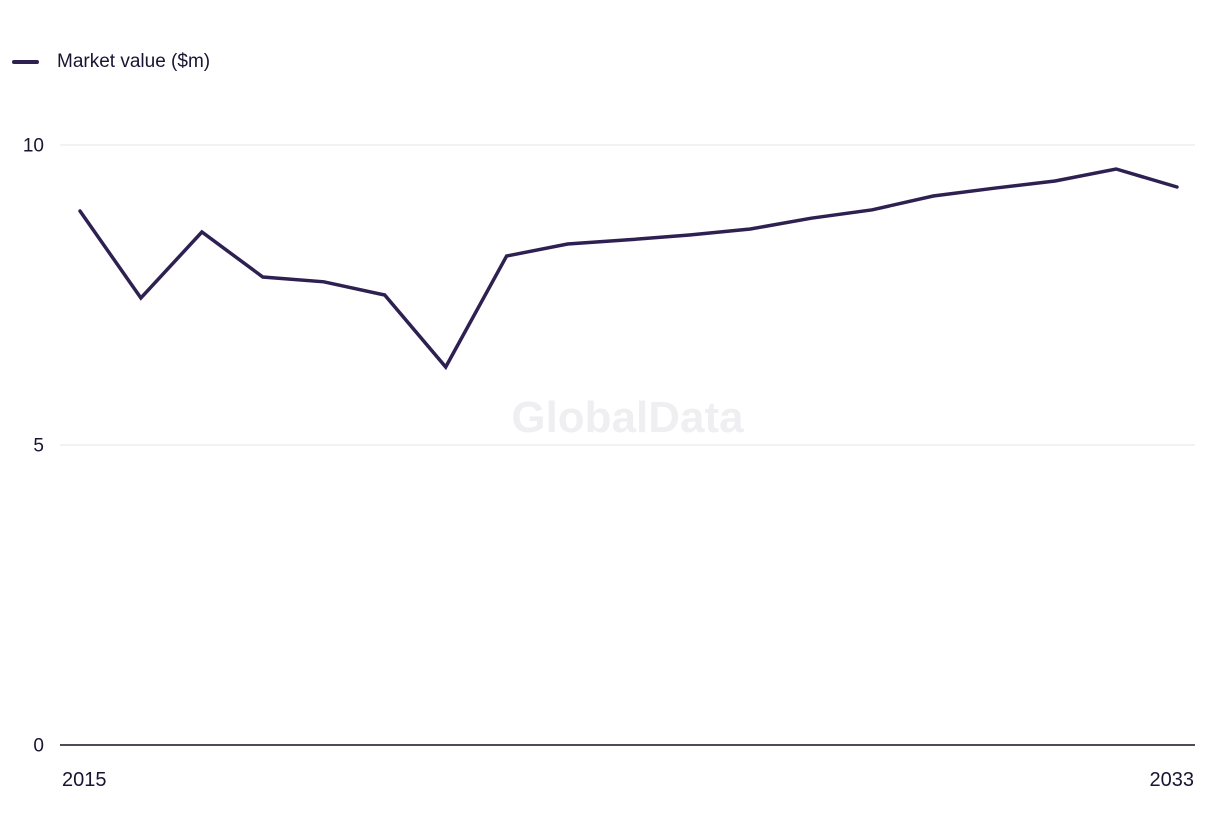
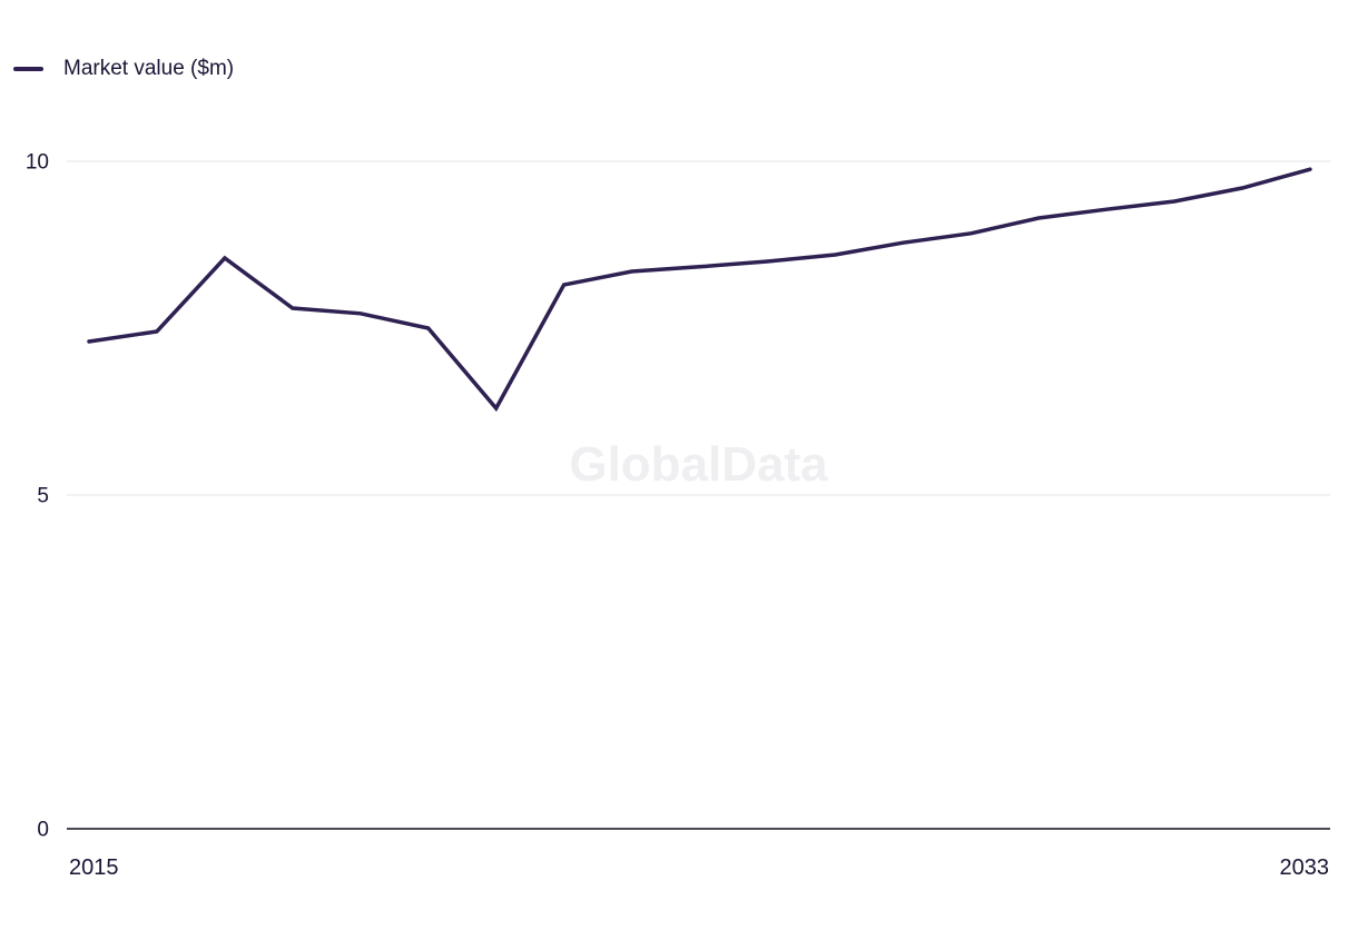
2015: 8.9 -> 7.3
2033: 9.3 -> 9.9
